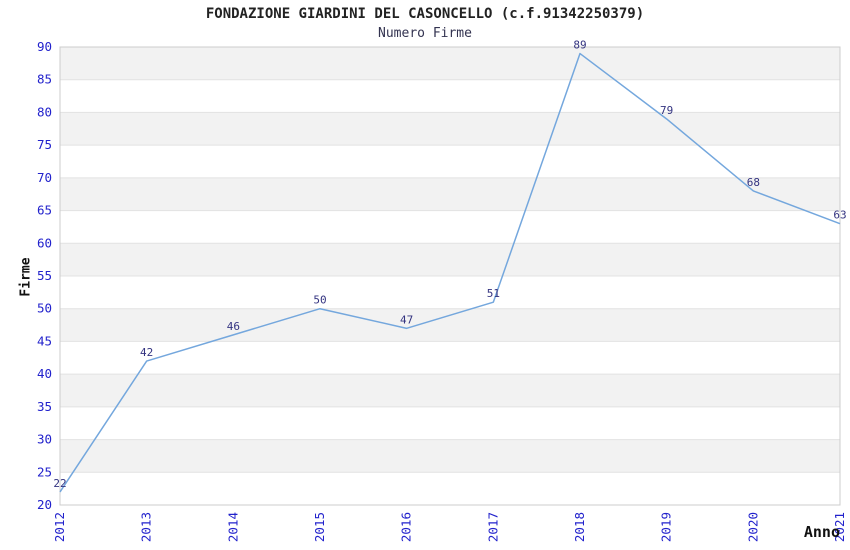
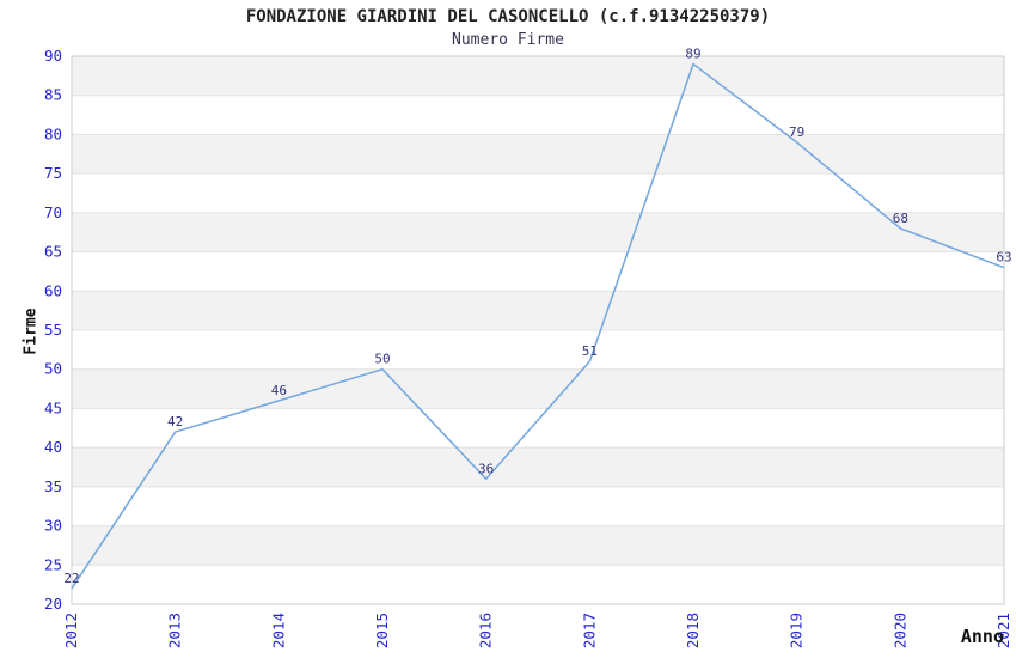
2016: 47 -> 36
